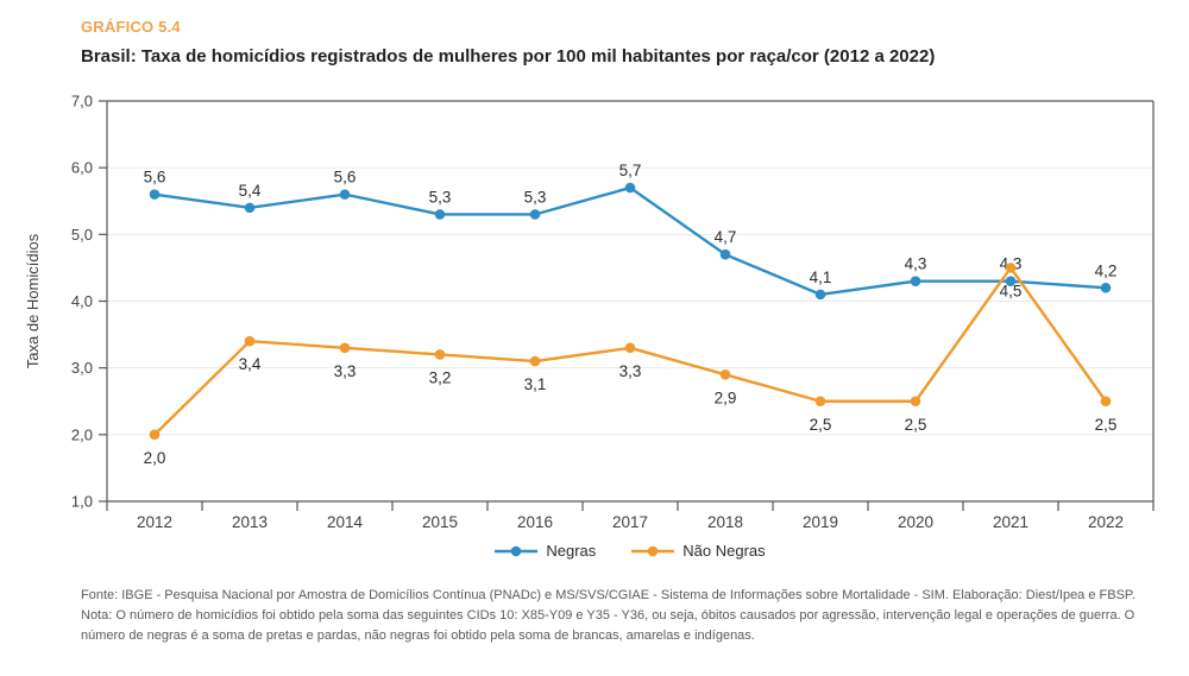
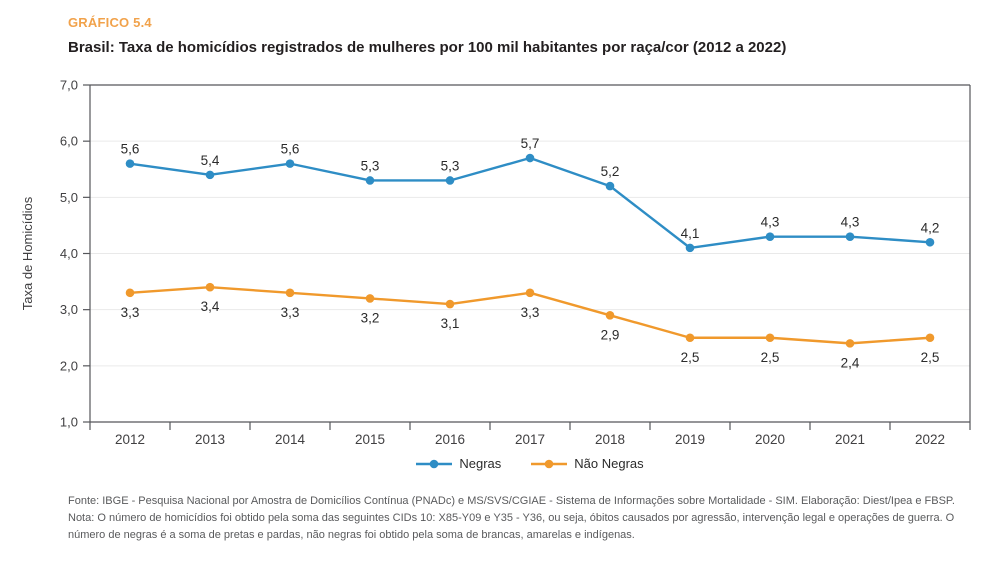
Não Negras/2012: 2,0 -> 3,3
Negras/2018: 4,7 -> 5,2
Não Negras/2021: 4,5 -> 2,4
